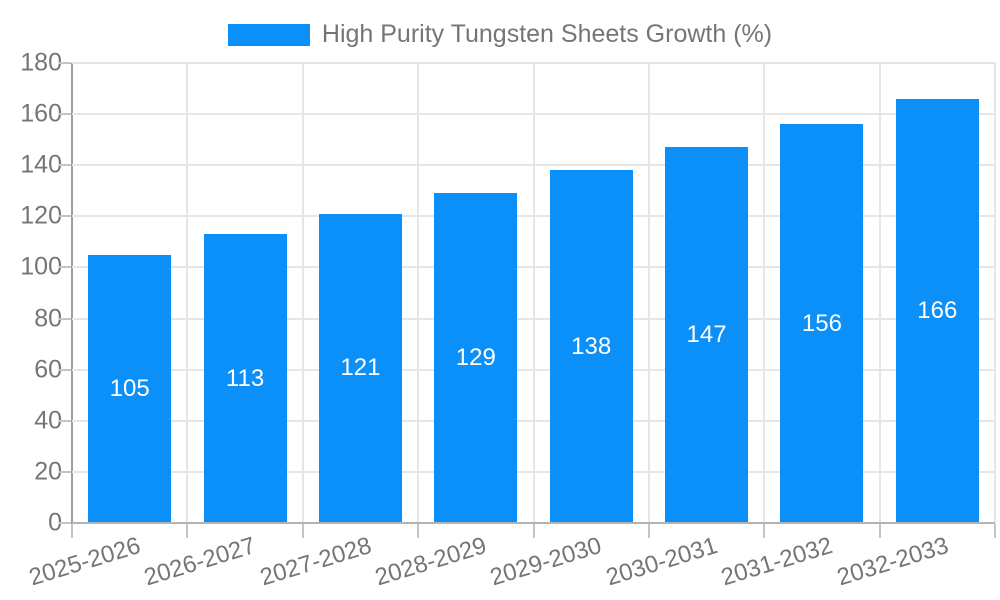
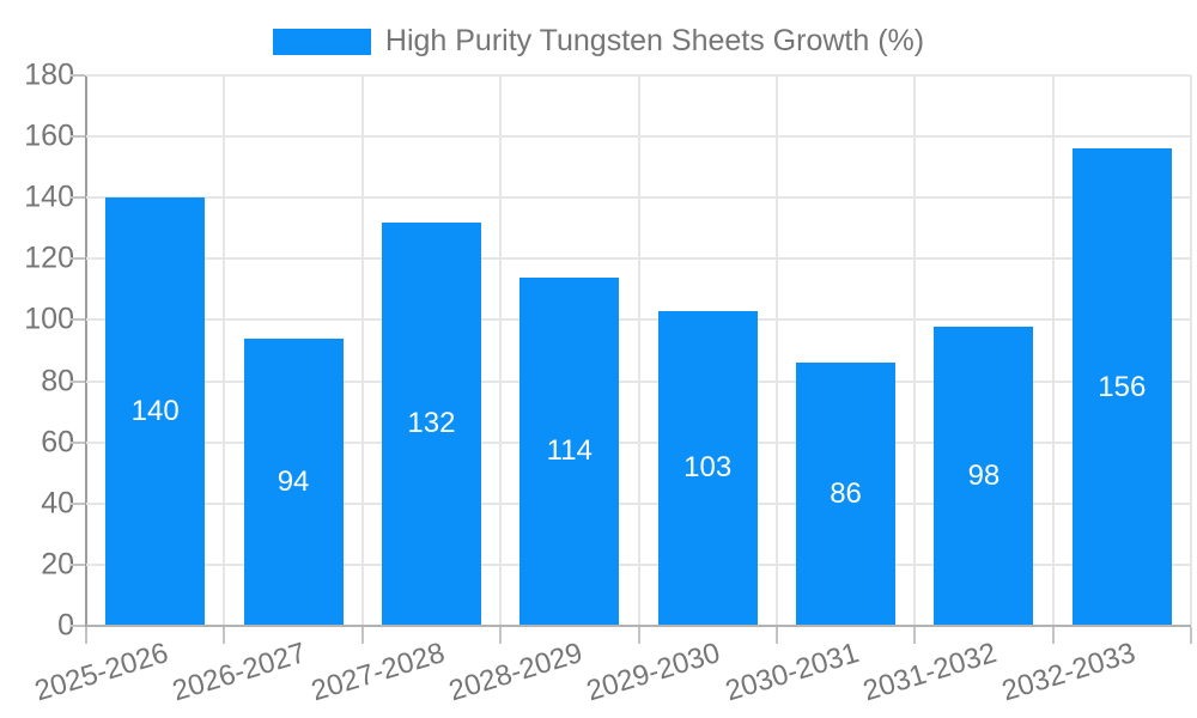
2025-2026: 105 -> 140
2026-2027: 113 -> 94
2027-2028: 121 -> 132
2028-2029: 129 -> 114
2029-2030: 138 -> 103
2030-2031: 147 -> 86
2031-2032: 156 -> 98
2032-2033: 166 -> 156
